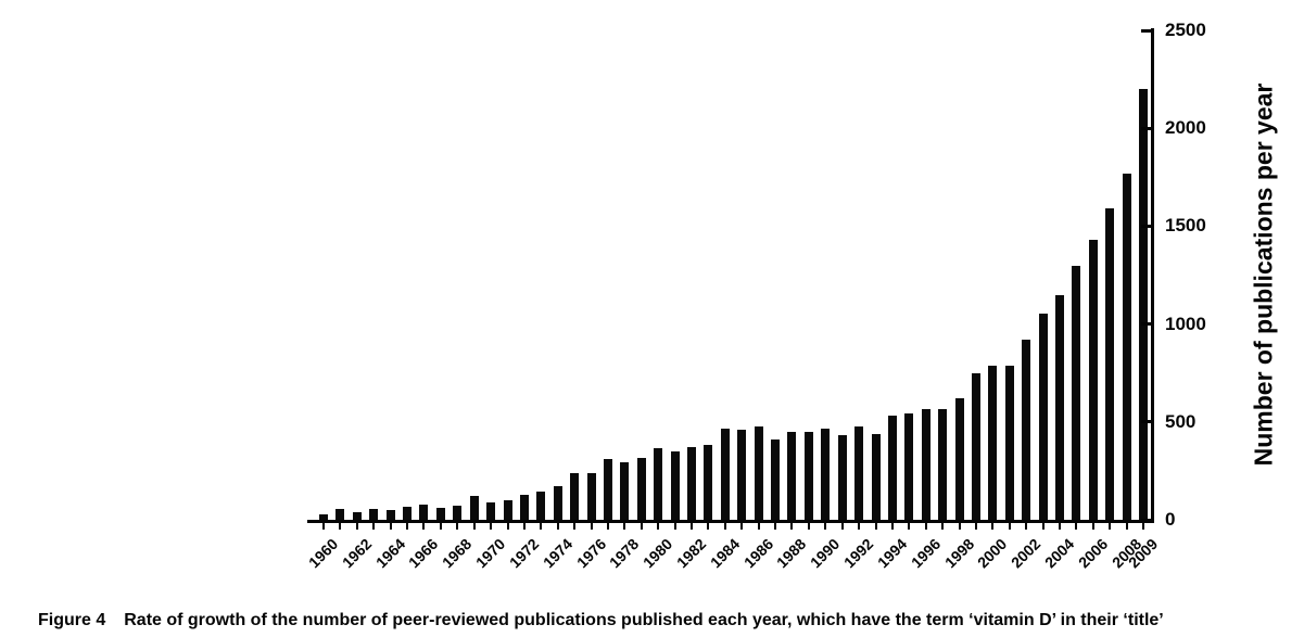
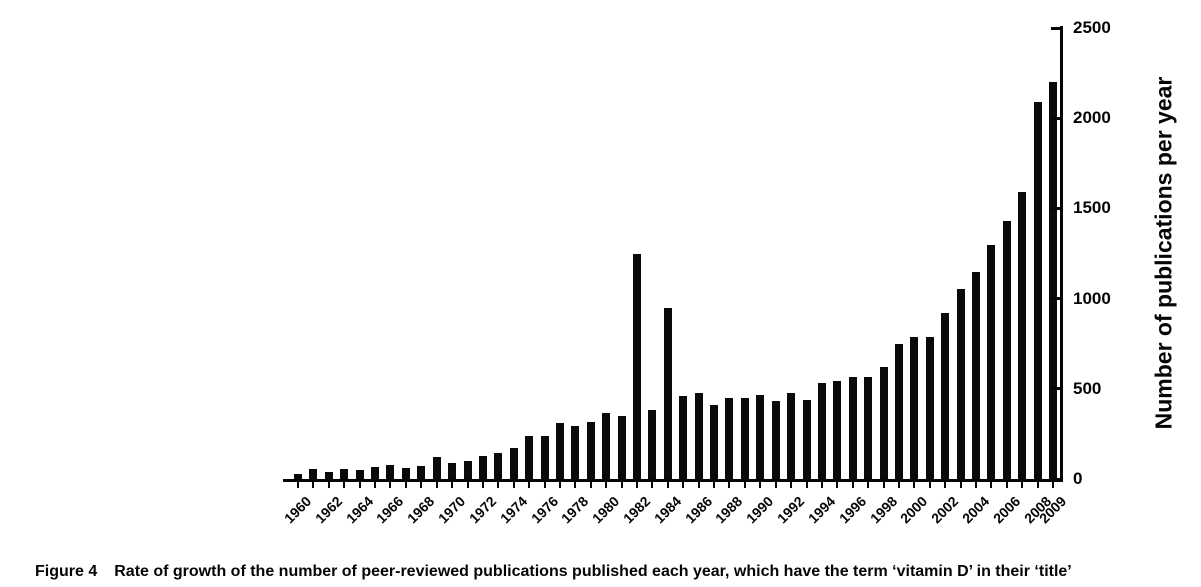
1982: 370 -> 1250
1984: 460 -> 950
2008: 1770 -> 2090
